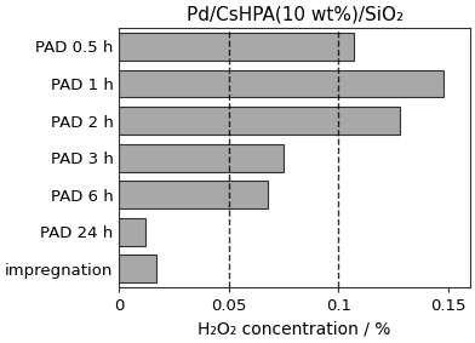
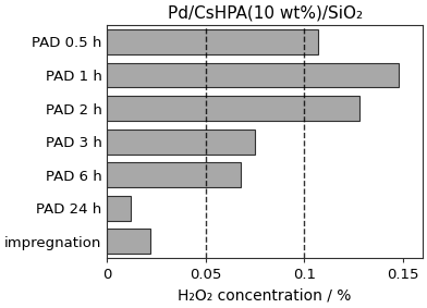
impregnation: 0.017 -> 0.022
